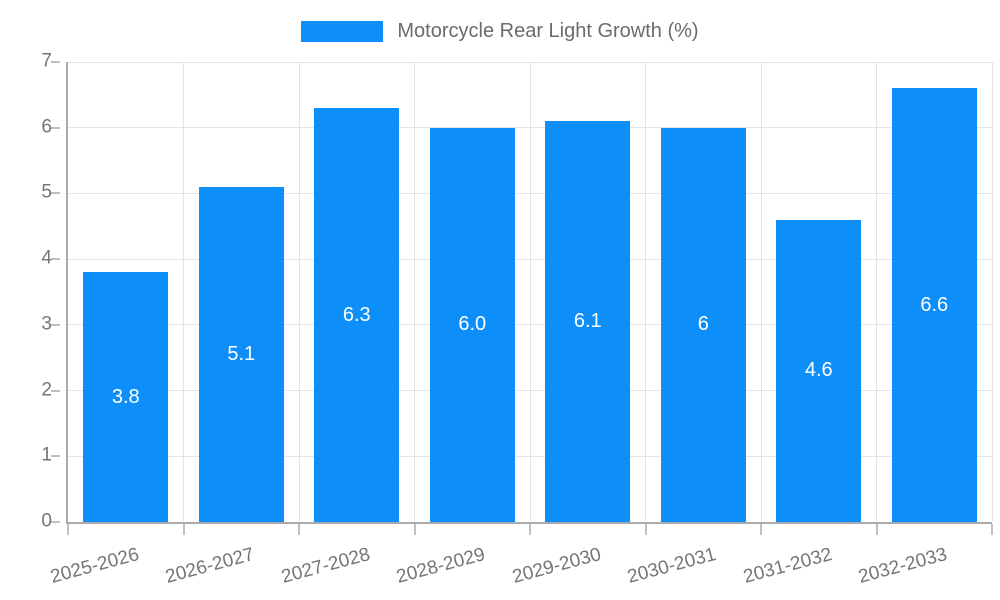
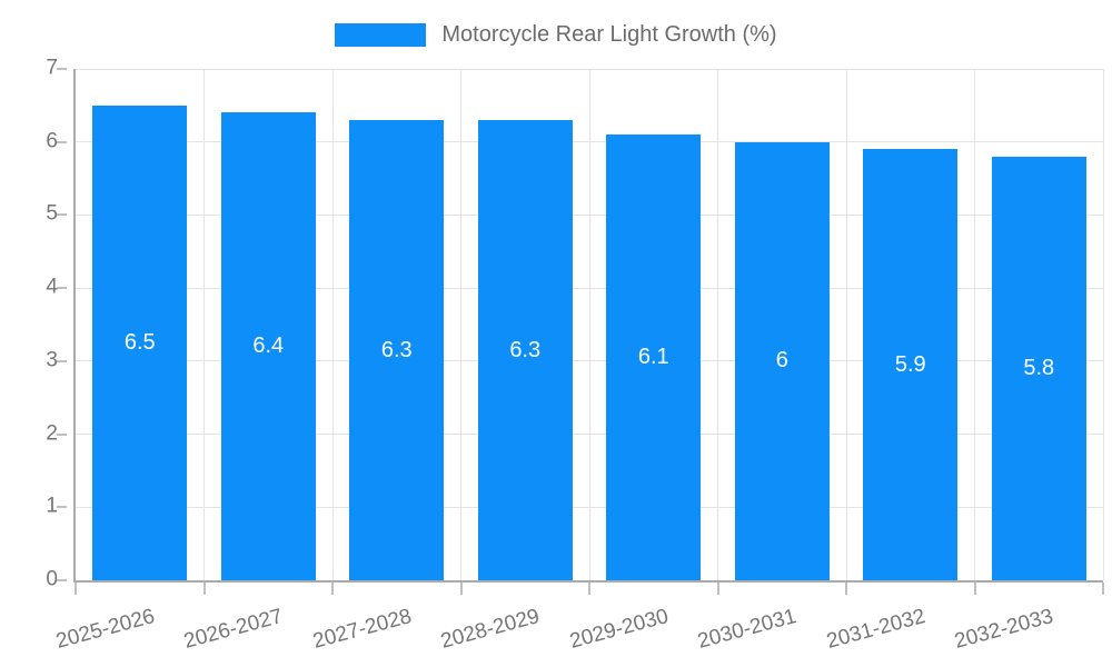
2025-2026: 3.8 -> 6.5
2026-2027: 5.1 -> 6.4
2028-2029: 6.0 -> 6.3
2031-2032: 4.6 -> 5.9
2032-2033: 6.6 -> 5.8
